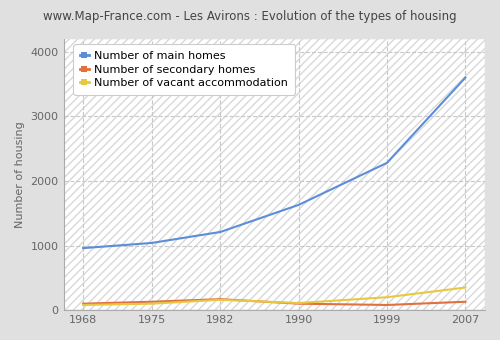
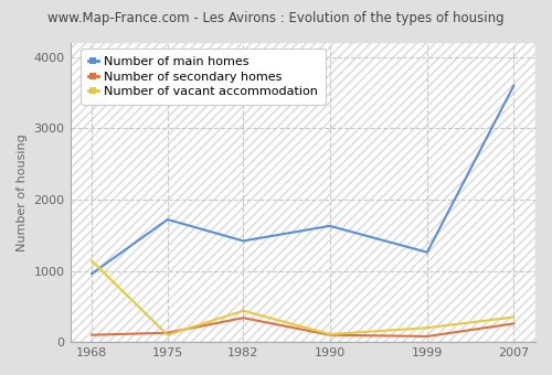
Number of vacant accommodation/1968: 80 -> 1140
Number of main homes/1975: 1040 -> 1720
Number of main homes/1982: 1210 -> 1420
Number of secondary homes/1982: 170 -> 340
Number of vacant accommodation/1982: 160 -> 440
Number of main homes/1999: 2280 -> 1260
Number of secondary homes/2007: 130 -> 260
